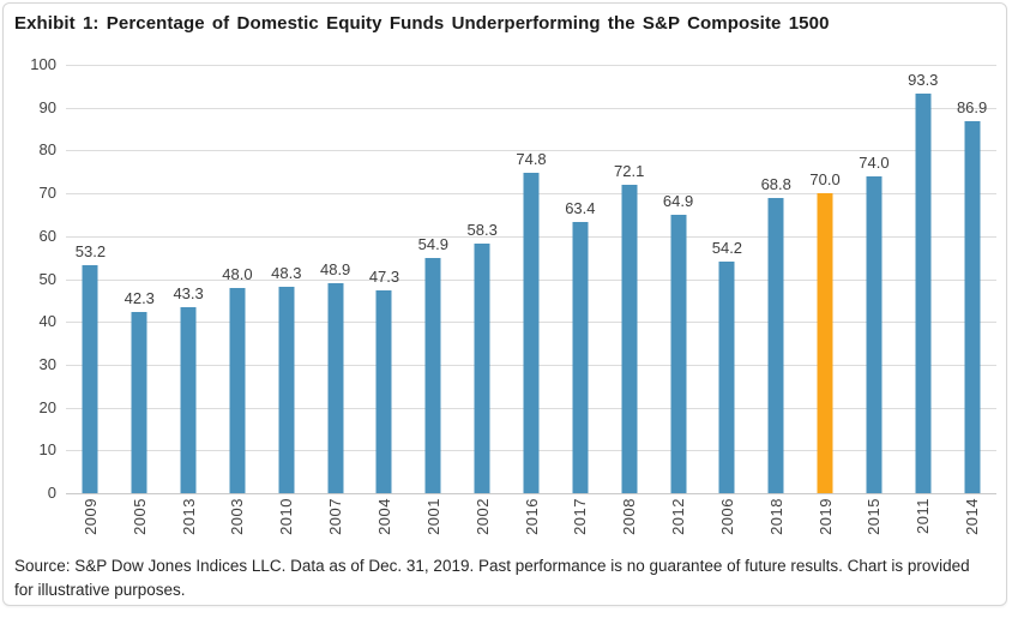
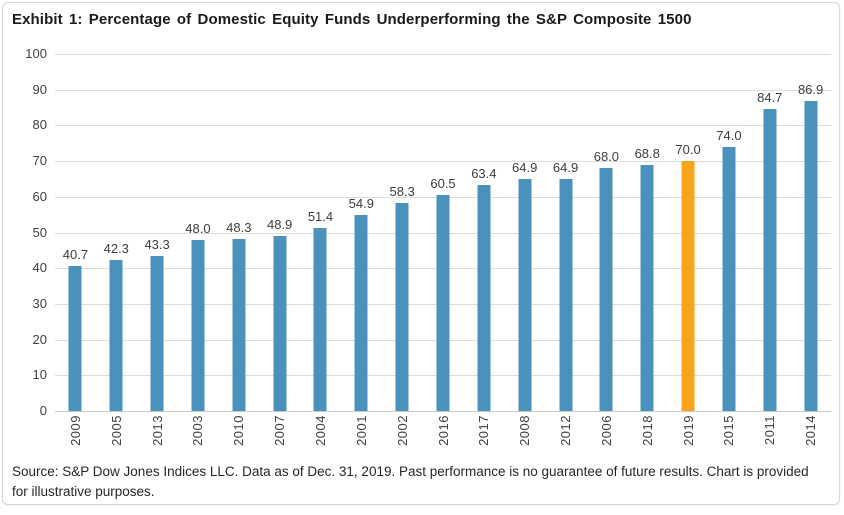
2009: 53.2 -> 40.7
2004: 47.3 -> 51.4
2016: 74.8 -> 60.5
2008: 72.1 -> 64.9
2006: 54.2 -> 68.0
2011: 93.3 -> 84.7
